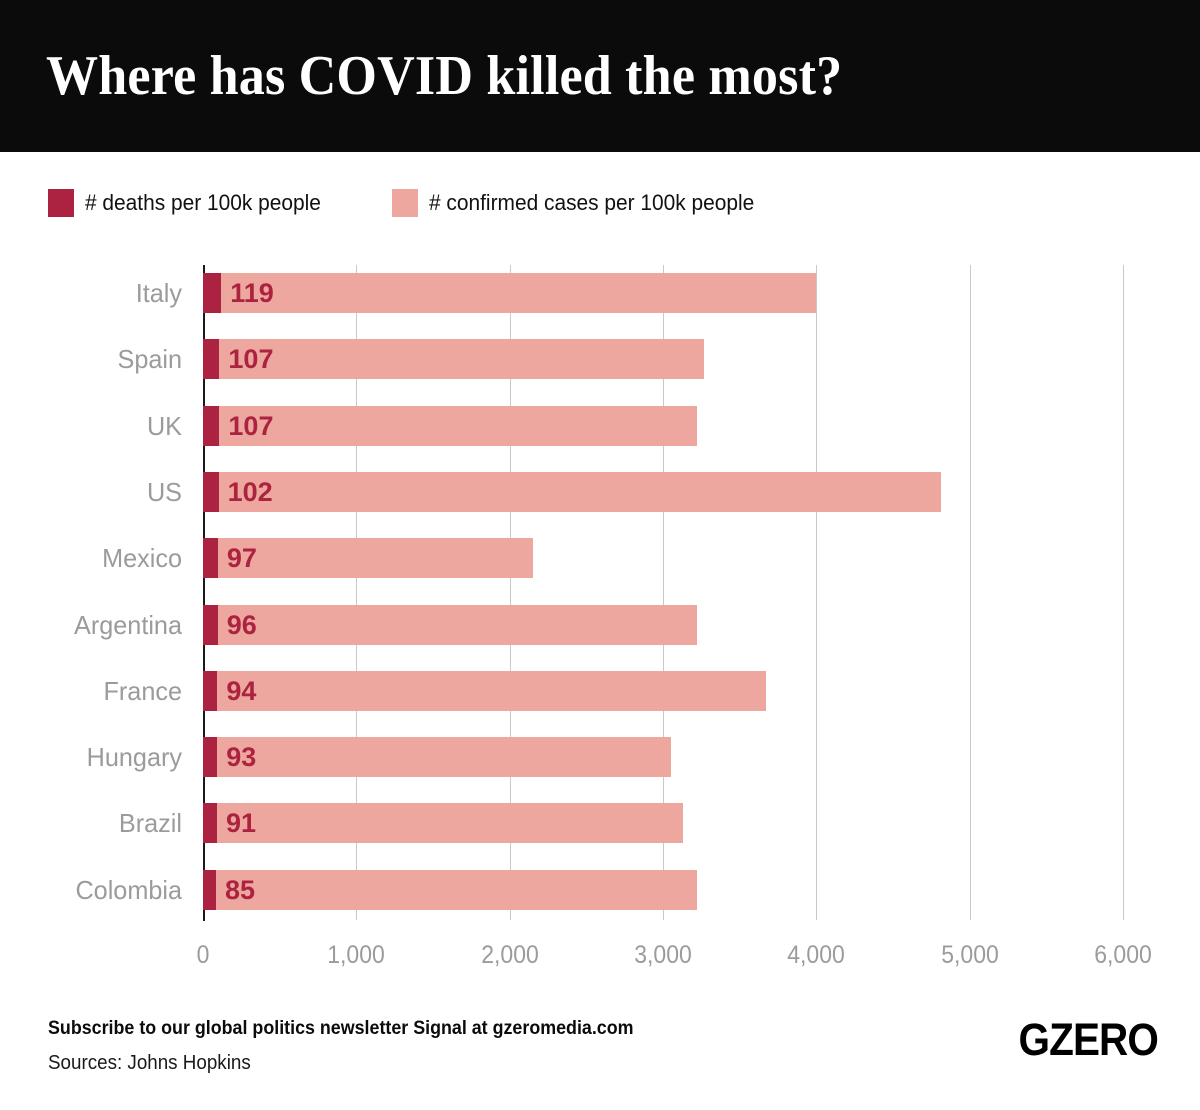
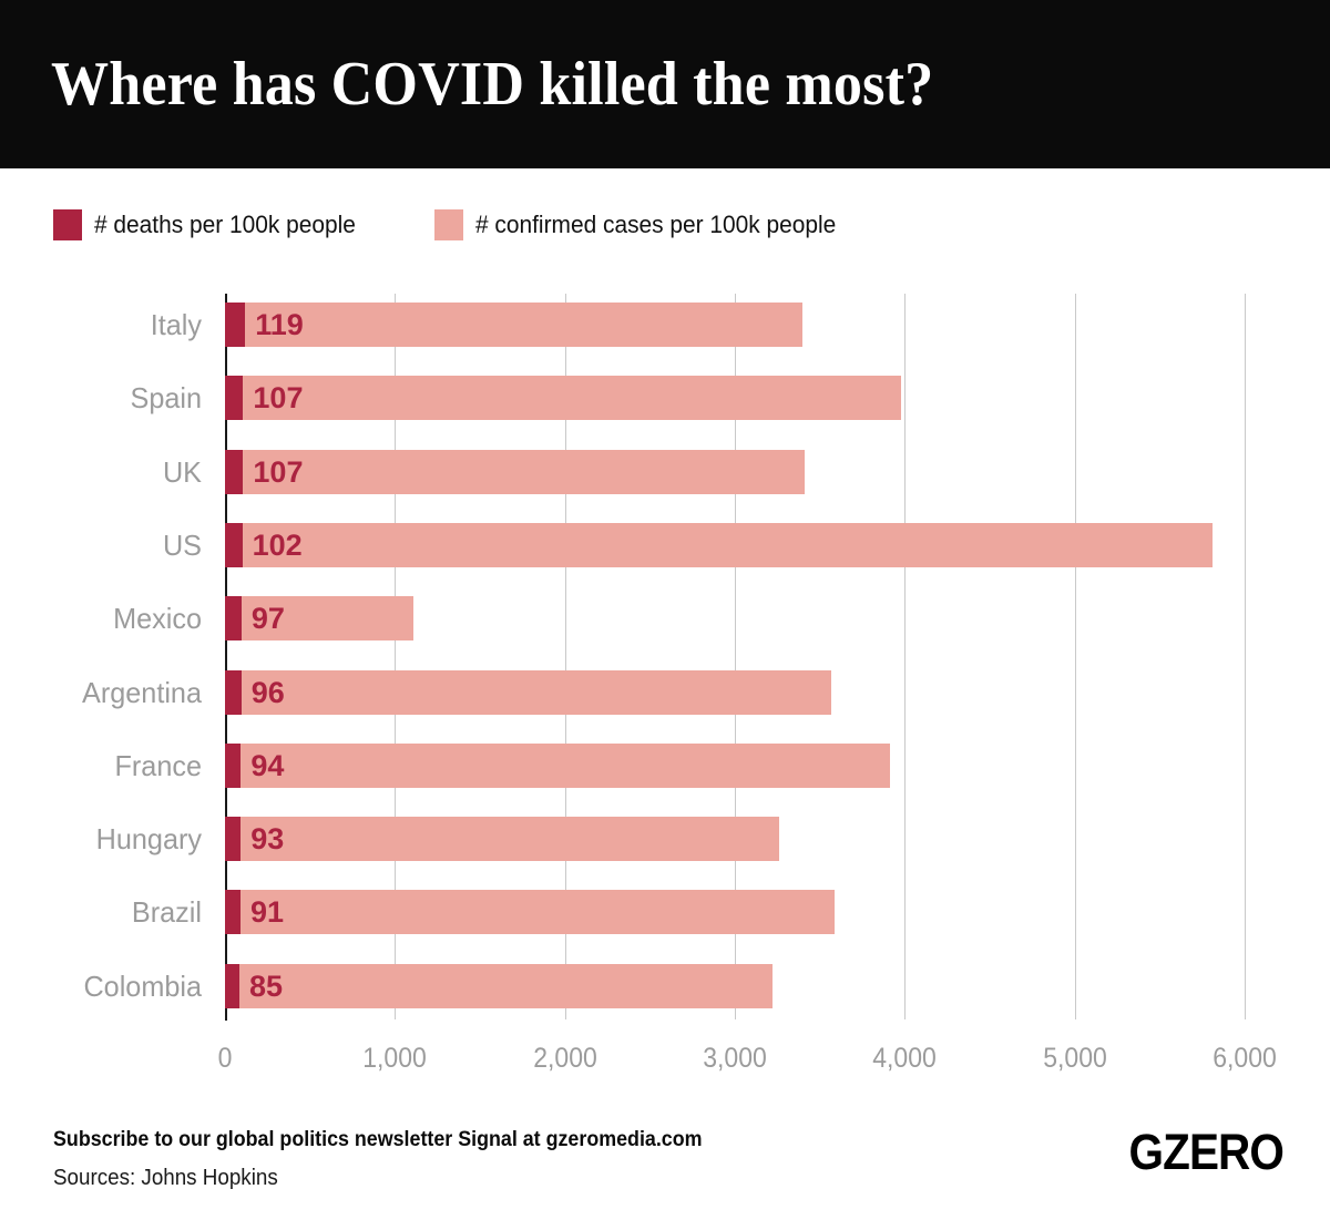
# confirmed cases per 100k people/Italy: 4000 -> 3400
# confirmed cases per 100k people/Spain: 3270 -> 3980
# confirmed cases per 100k people/UK: 3220 -> 3410
# confirmed cases per 100k people/US: 4810 -> 5810
# confirmed cases per 100k people/Mexico: 2150 -> 1110
# confirmed cases per 100k people/Argentina: 3220 -> 3570
# confirmed cases per 100k people/France: 3670 -> 3910
# confirmed cases per 100k people/Hungary: 3050 -> 3260
# confirmed cases per 100k people/Brazil: 3130 -> 3590
